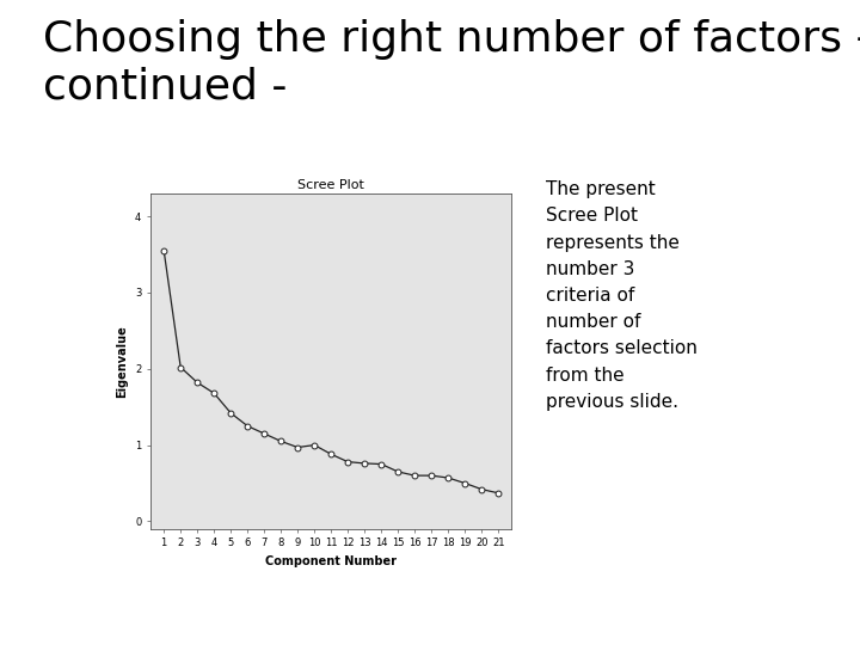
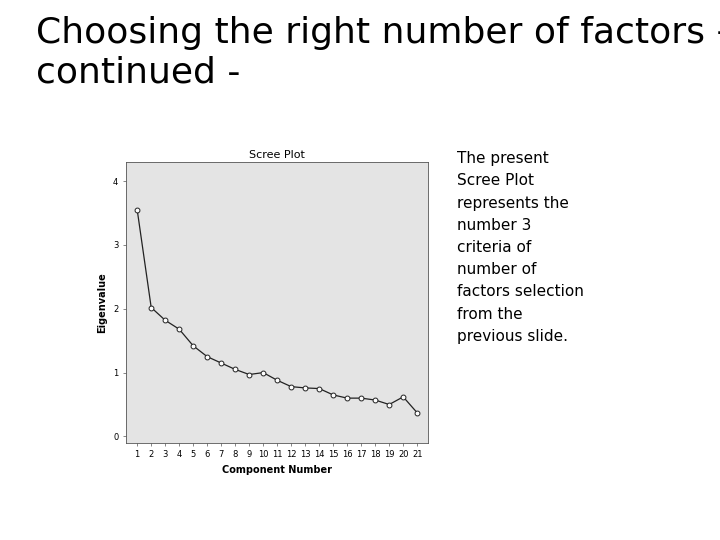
20: 0.42 -> 0.62
